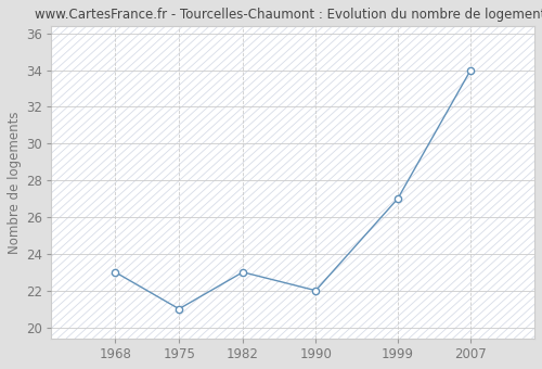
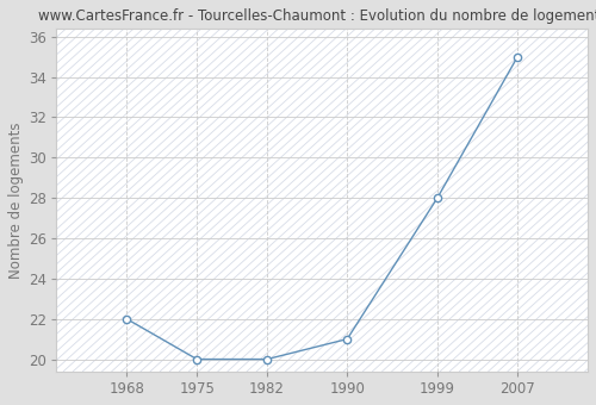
1968: 23 -> 22
1975: 21 -> 20
1982: 23 -> 20
1990: 22 -> 21
1999: 27 -> 28
2007: 34 -> 35
